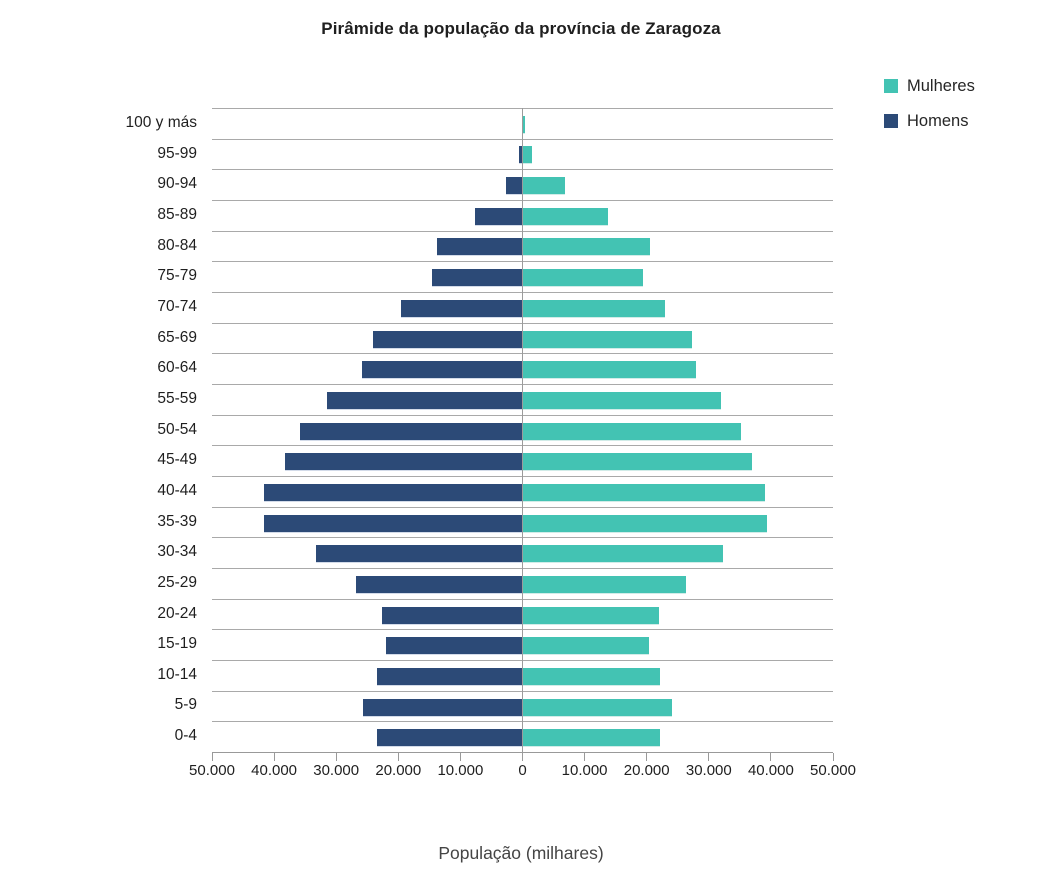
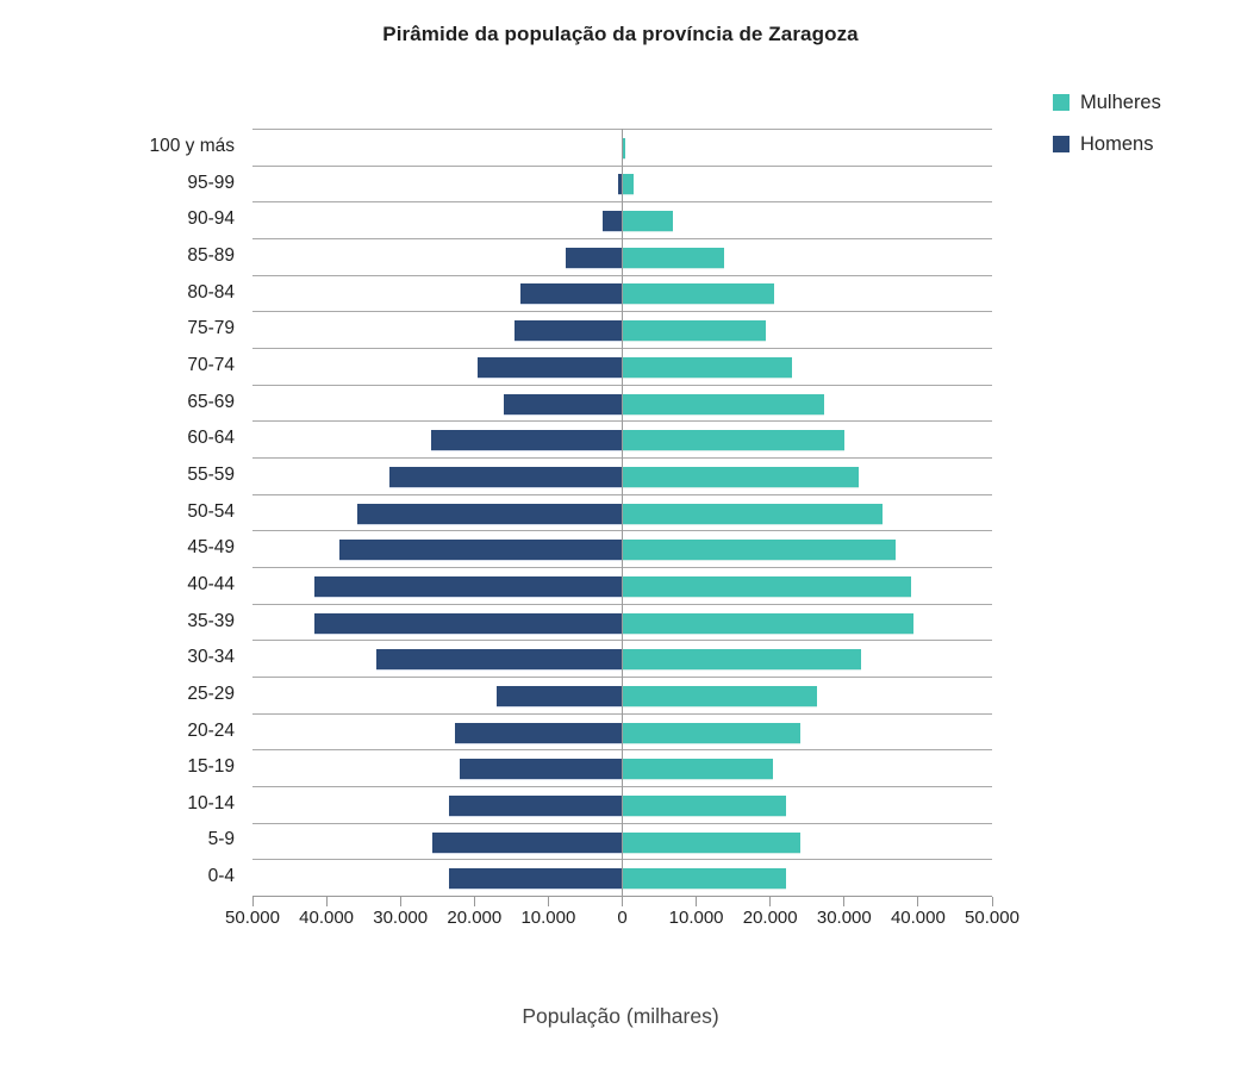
Homens/65-69: 24000 -> 16000
Mulheres/60-64: 28000 -> 30000
Homens/25-29: 27000 -> 17000
Mulheres/20-24: 22000 -> 24000
